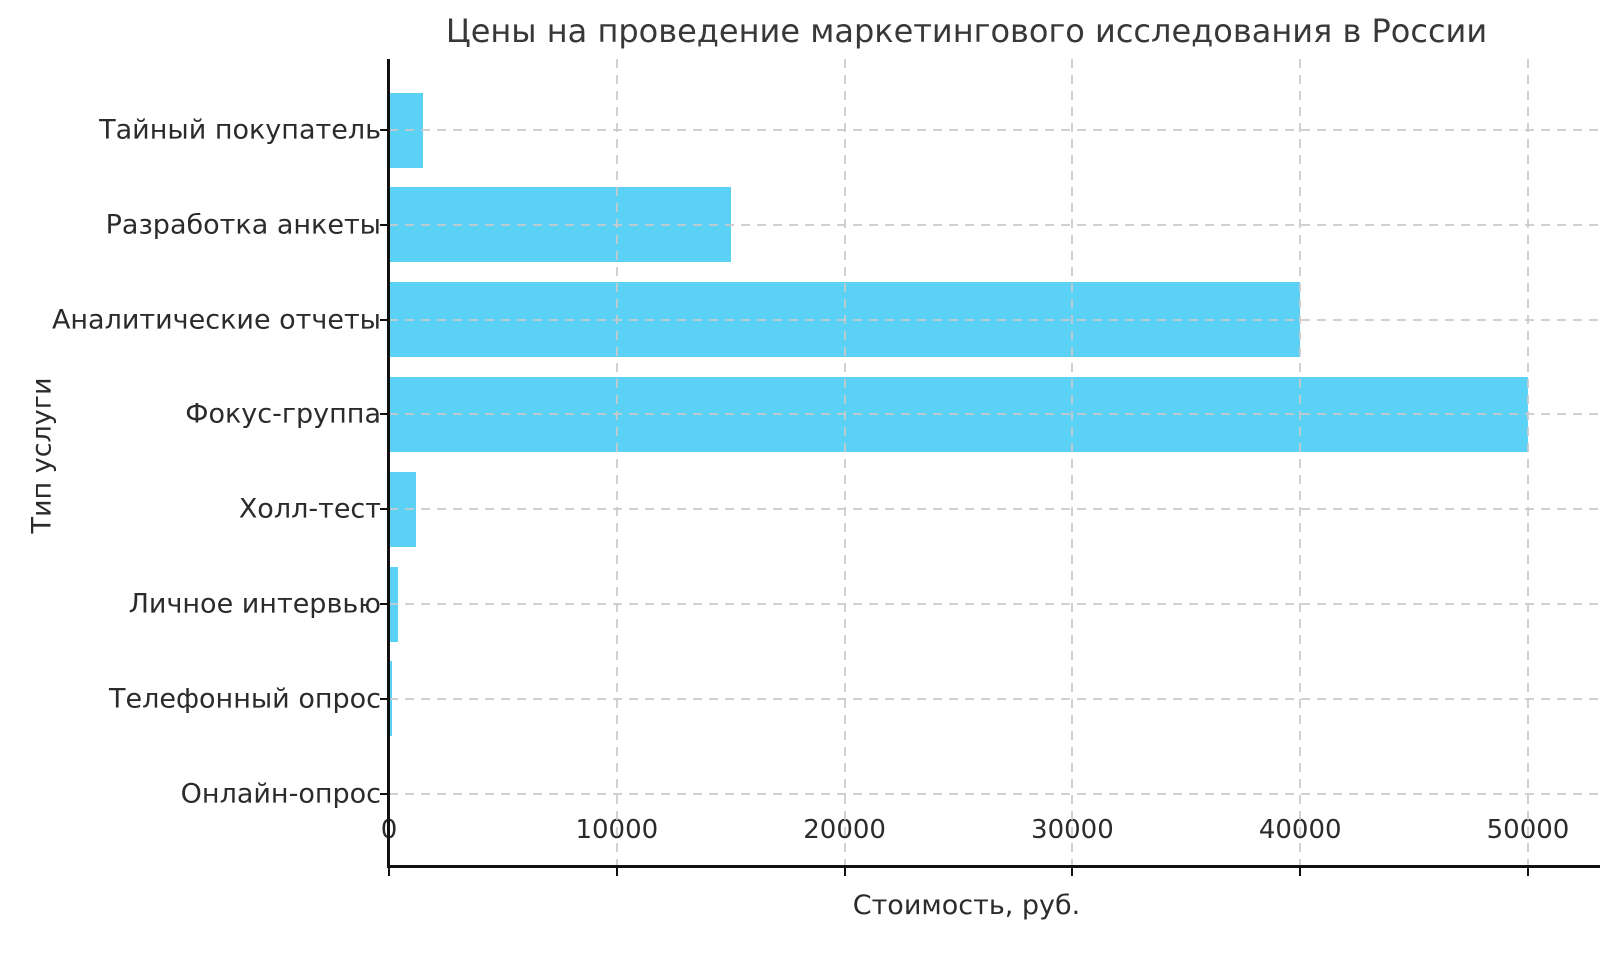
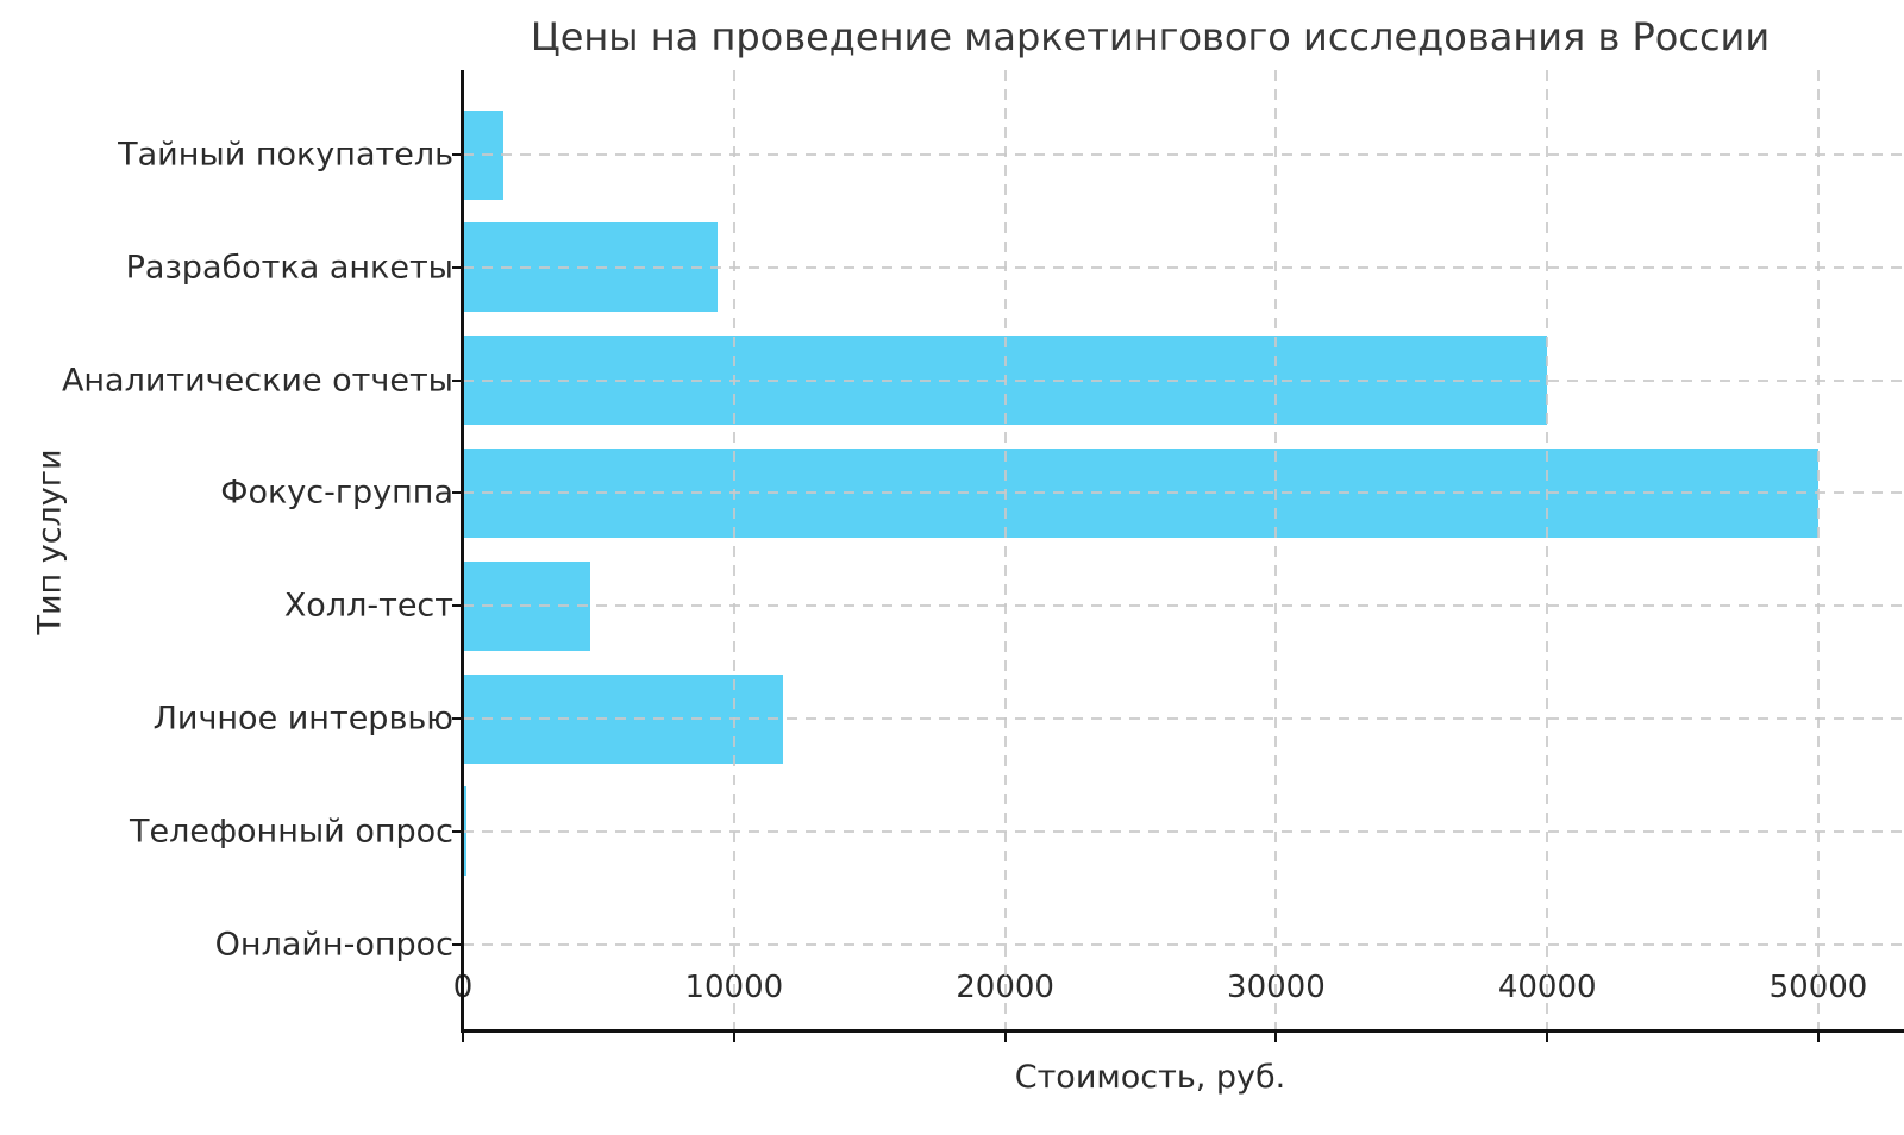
Разработка анкеты: 15000 -> 9400
Холл-тест: 1200 -> 4700
Личное интервью: 400 -> 11800
